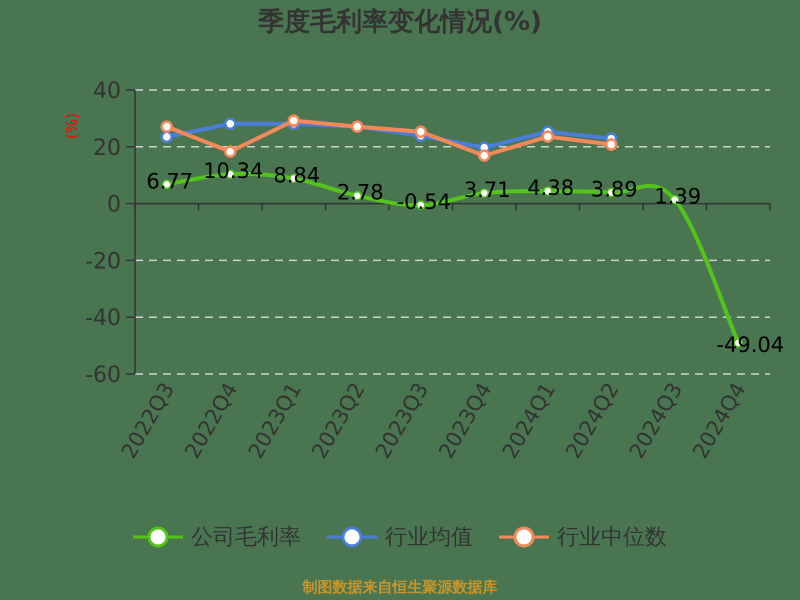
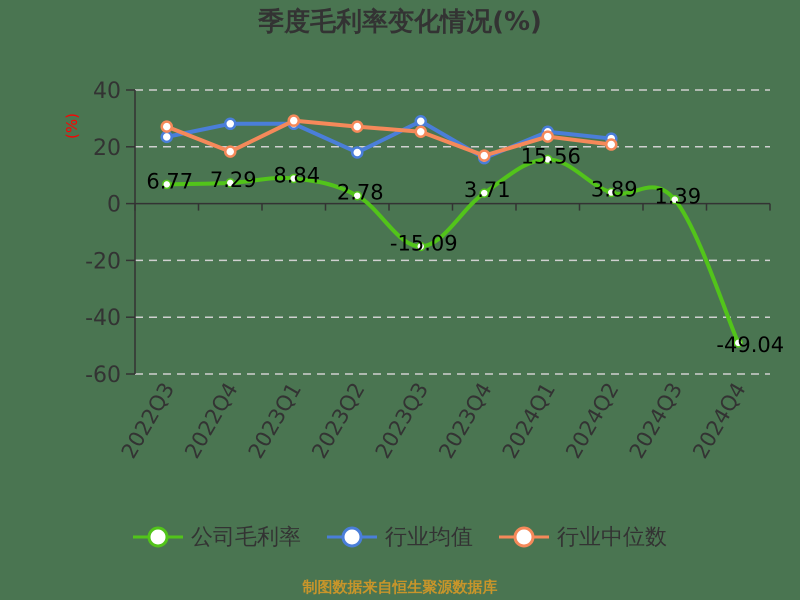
公司毛利率/2022Q4: 10.34 -> 7.29
行业均值/2023Q2: 27 -> 18
公司毛利率/2023Q3: -0.54 -> -15.09
行业均值/2023Q3: 24 -> 29
行业均值/2023Q4: 20 -> 16
公司毛利率/2024Q1: 4.38 -> 15.56
